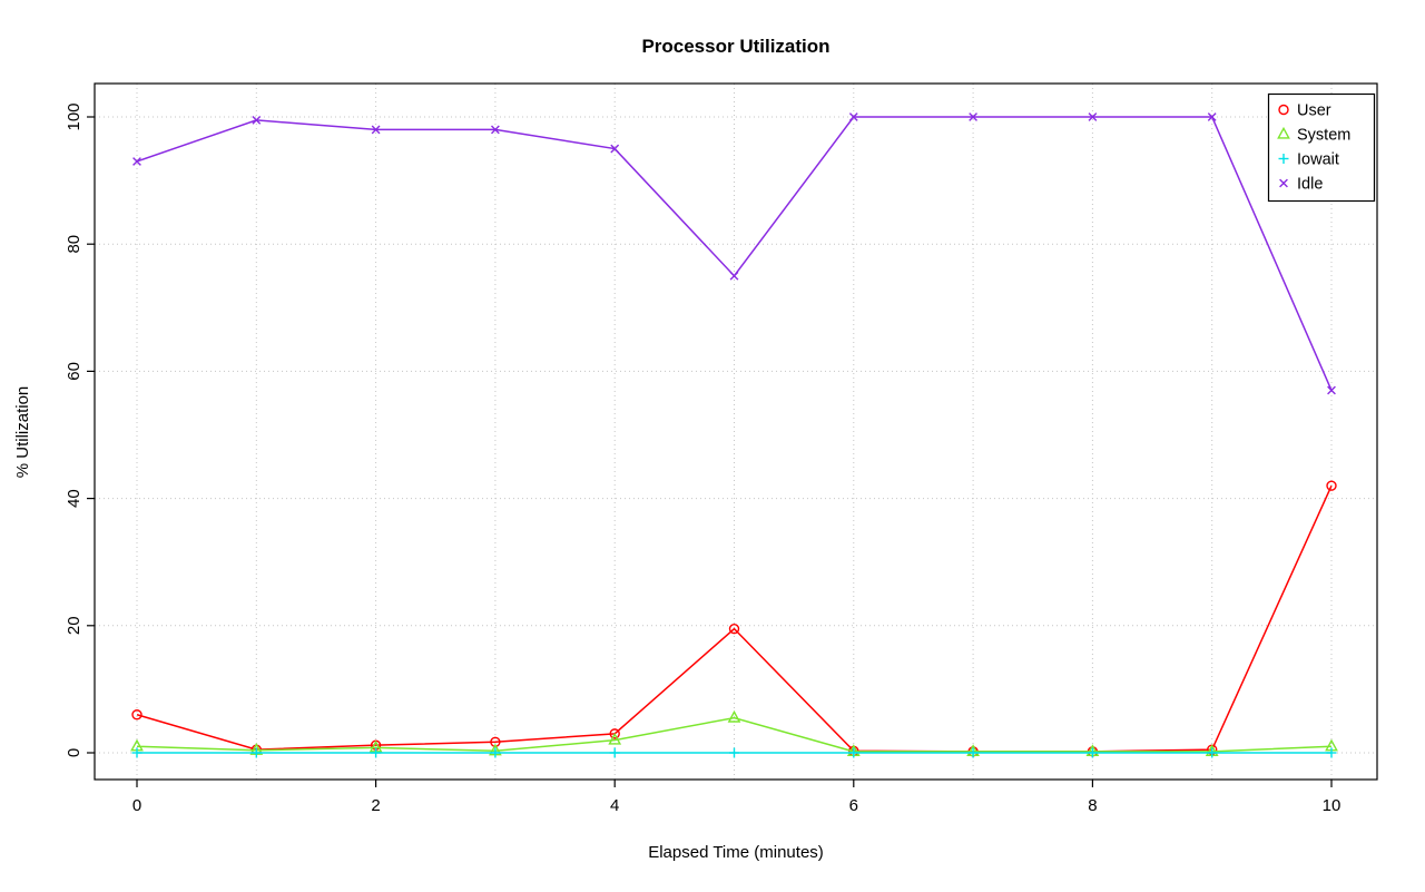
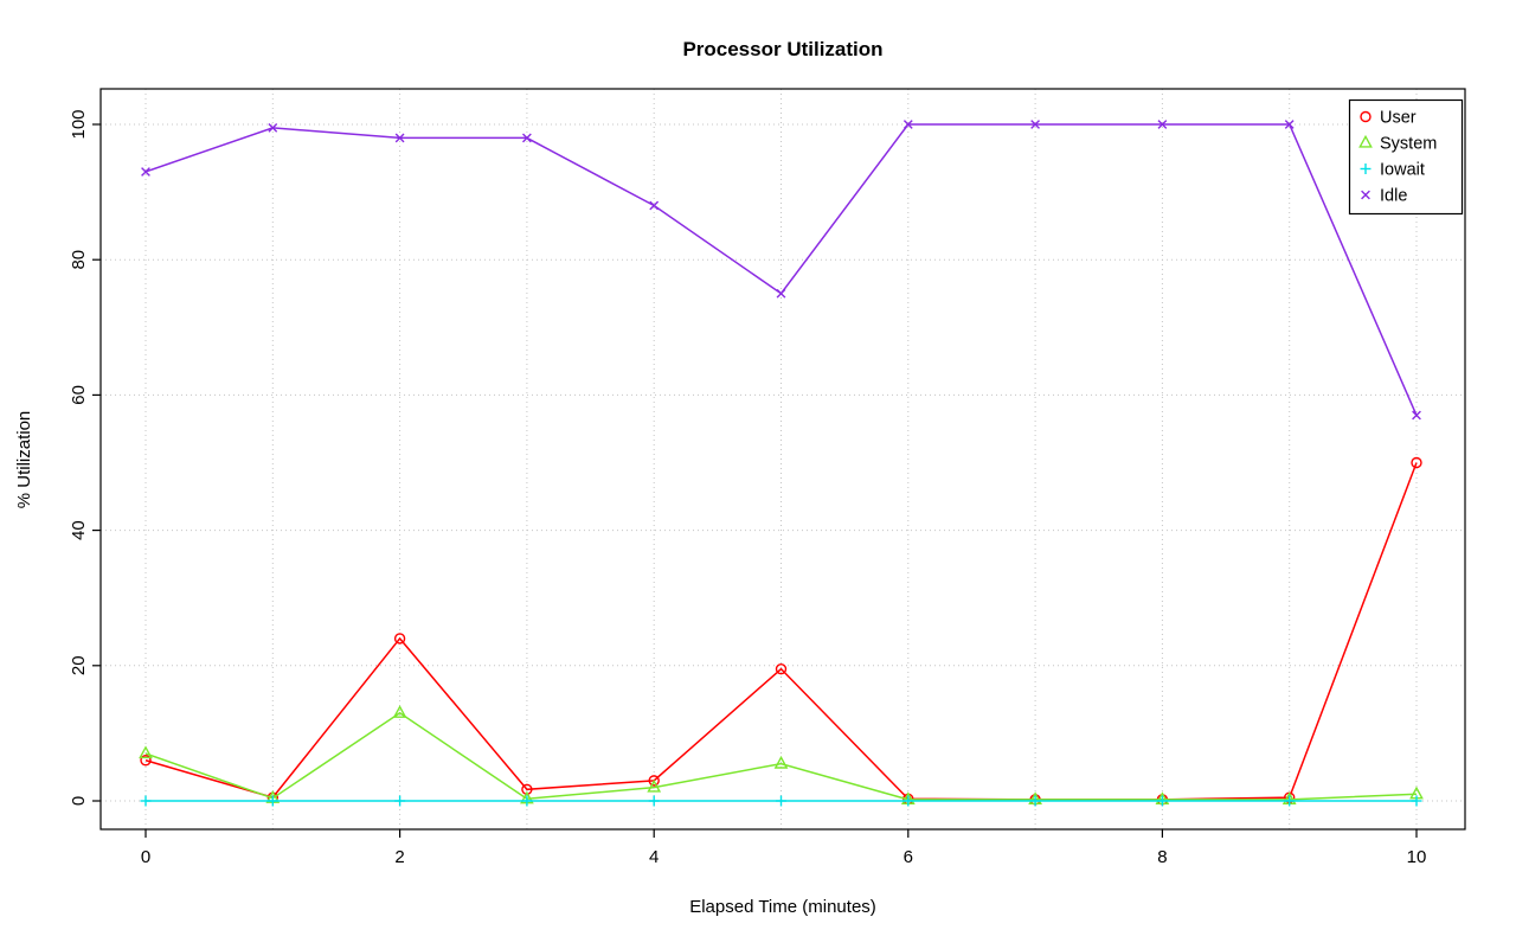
System/0: 1 -> 7
User/2: 1 -> 24
System/2: 1 -> 13
Idle/4: 95 -> 88
User/10: 42 -> 50
